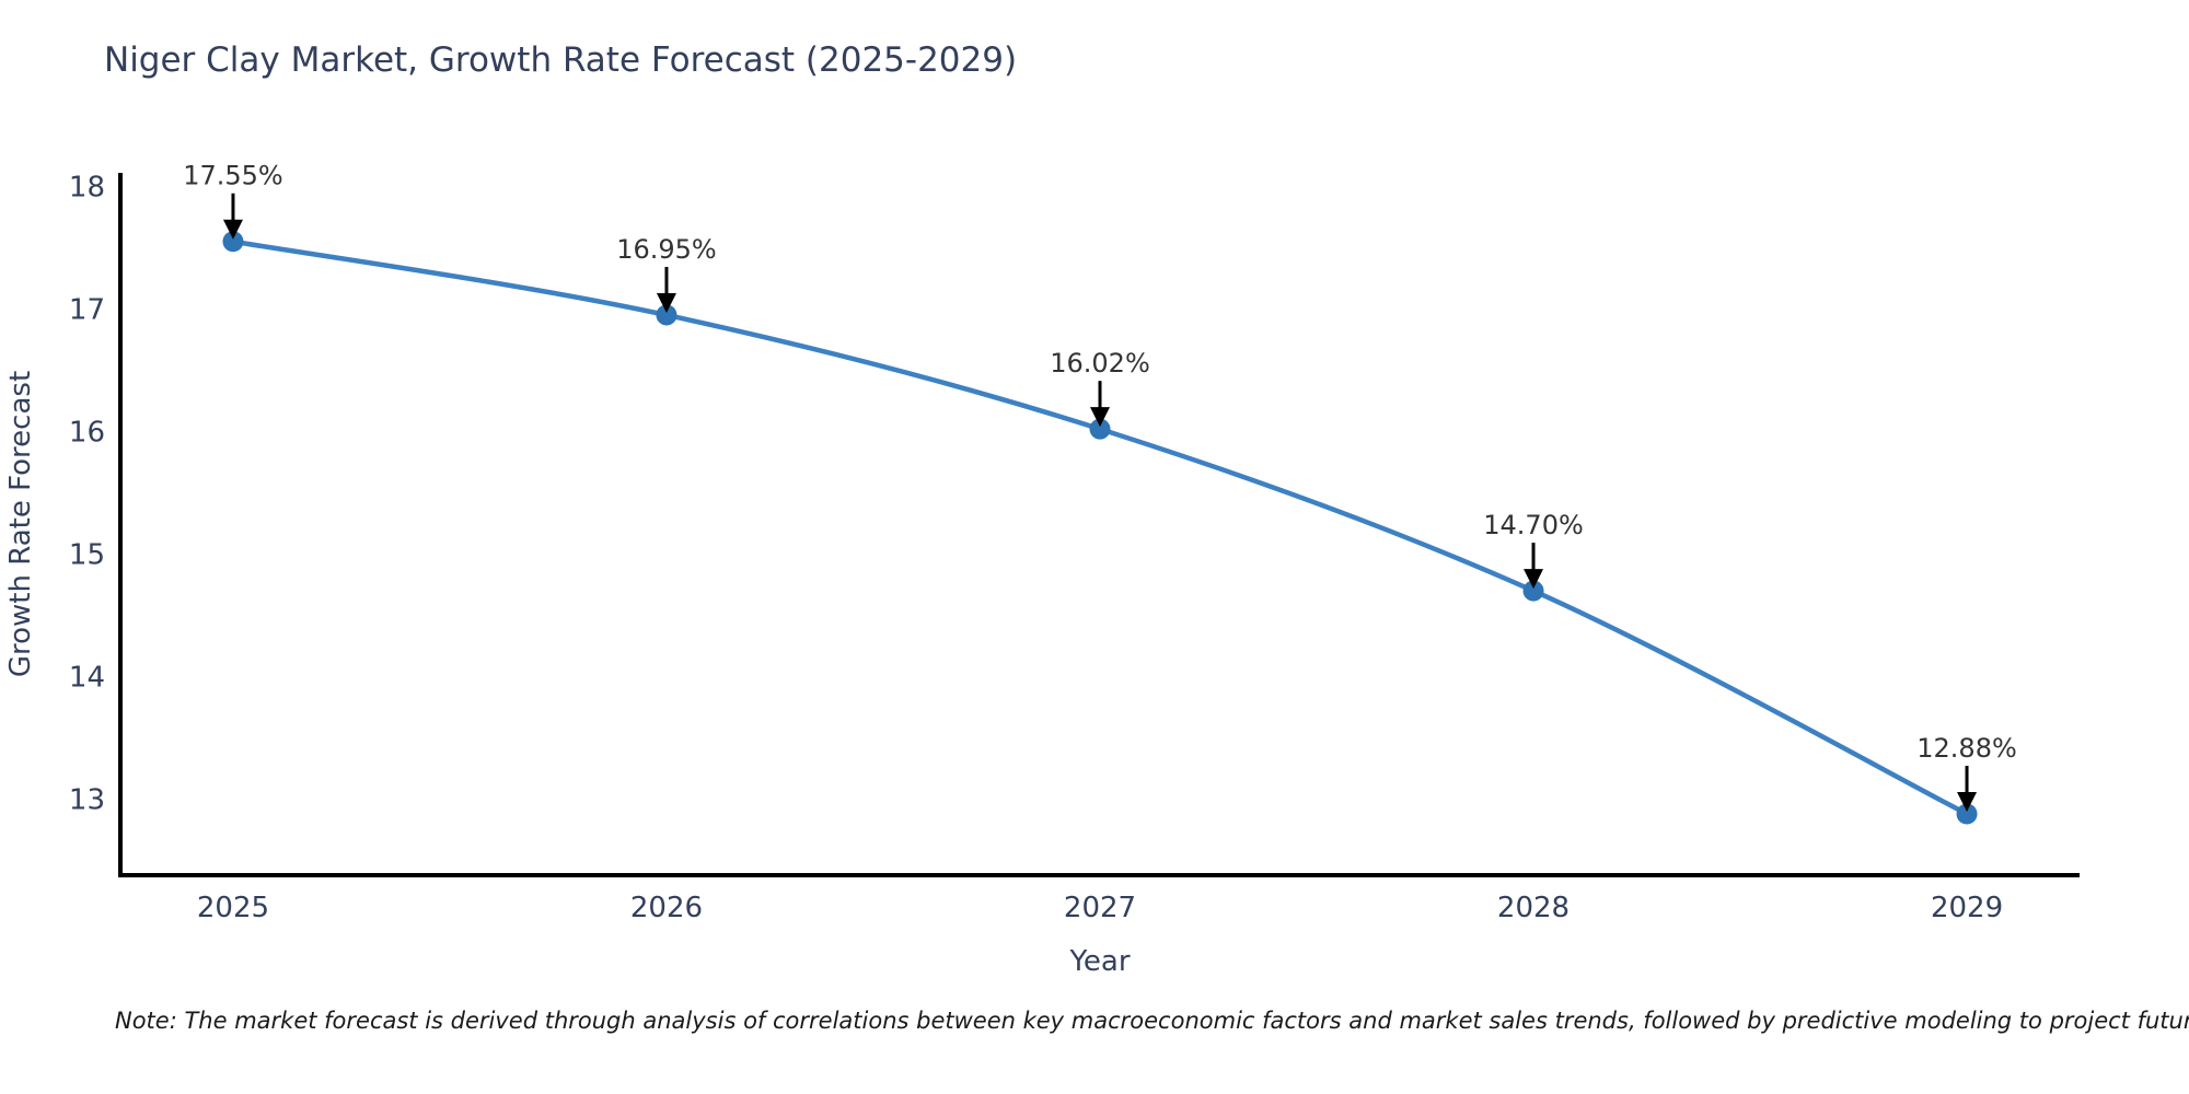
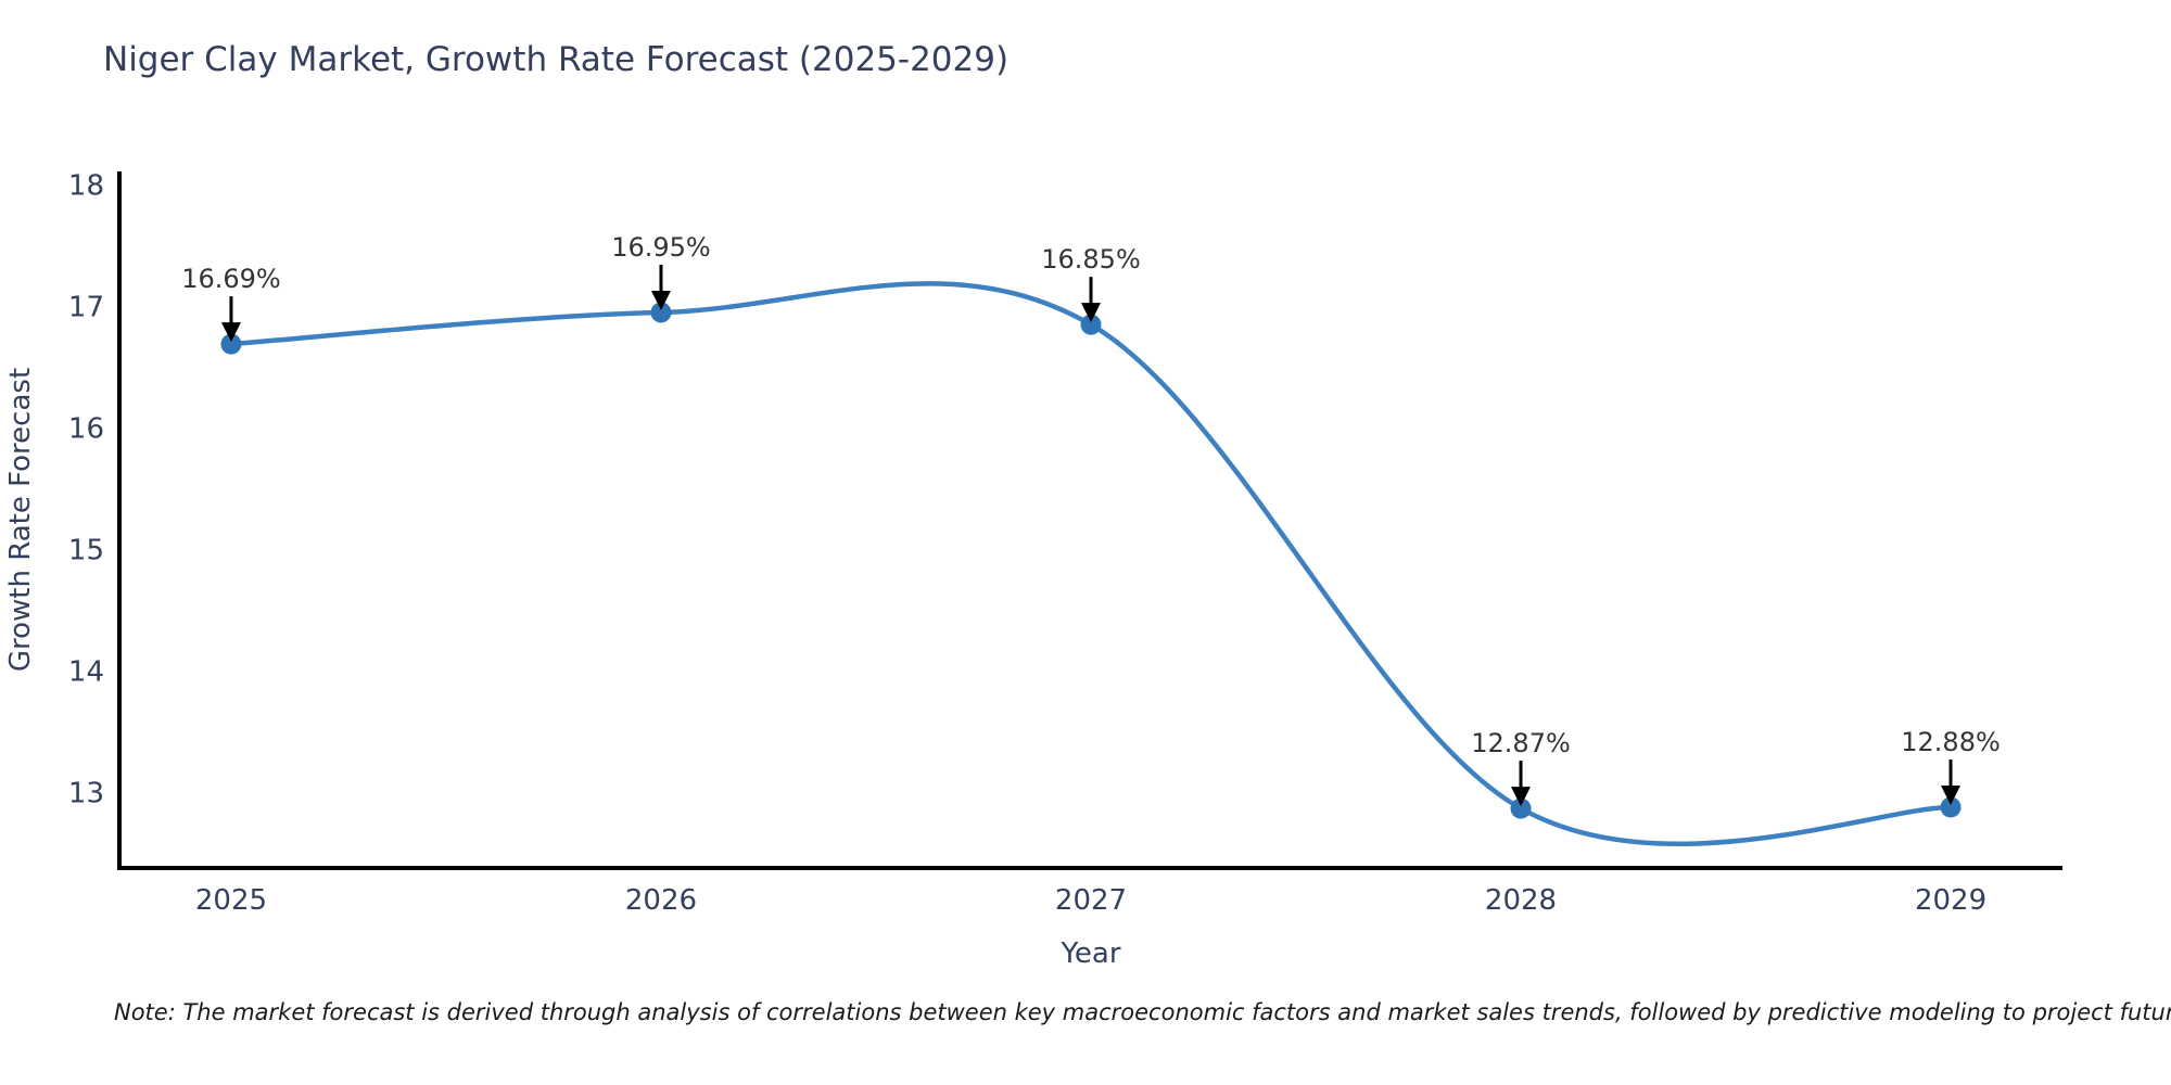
2025: 17.55% -> 16.69%
2027: 16.02% -> 16.85%
2028: 14.70% -> 12.87%
